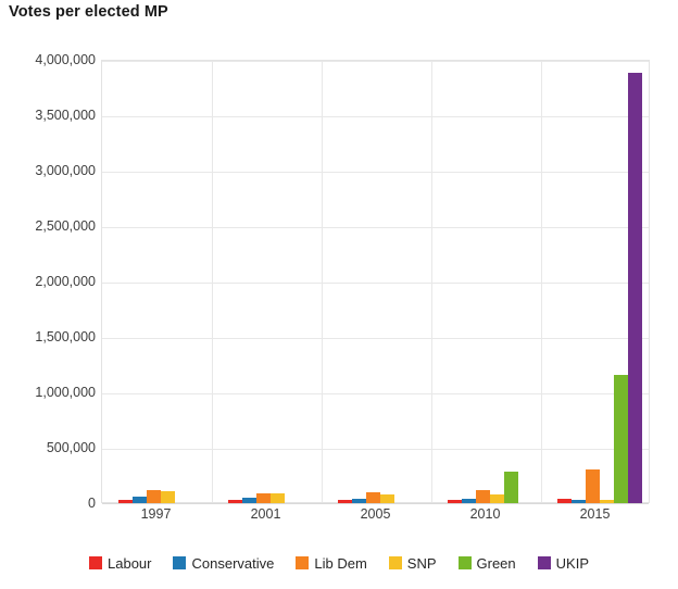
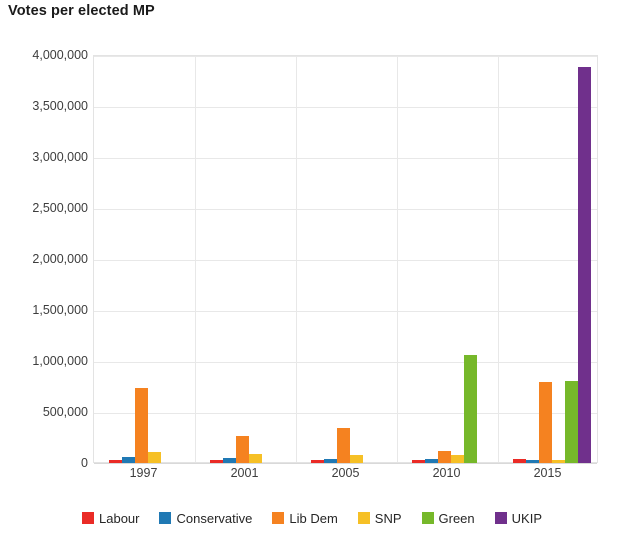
Lib Dem/1997: 110000 -> 740000
Lib Dem/2001: 90000 -> 260000
Lib Dem/2005: 100000 -> 340000
Green/2010: 280000 -> 1060000
Lib Dem/2015: 300000 -> 790000
Green/2015: 1160000 -> 800000
